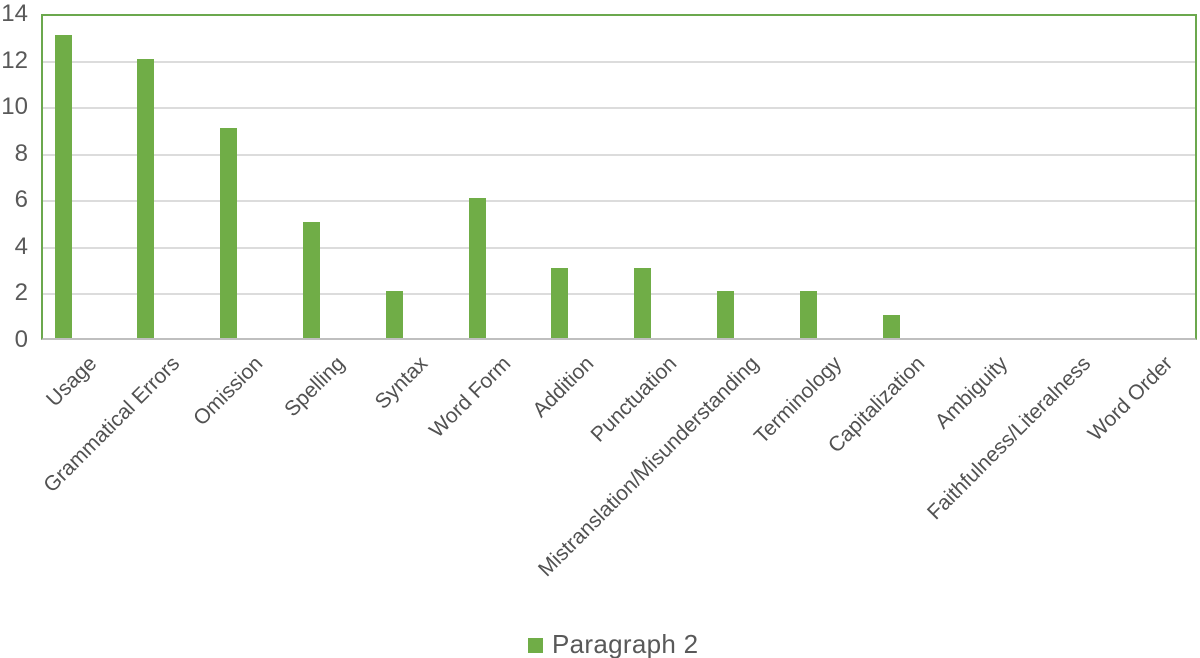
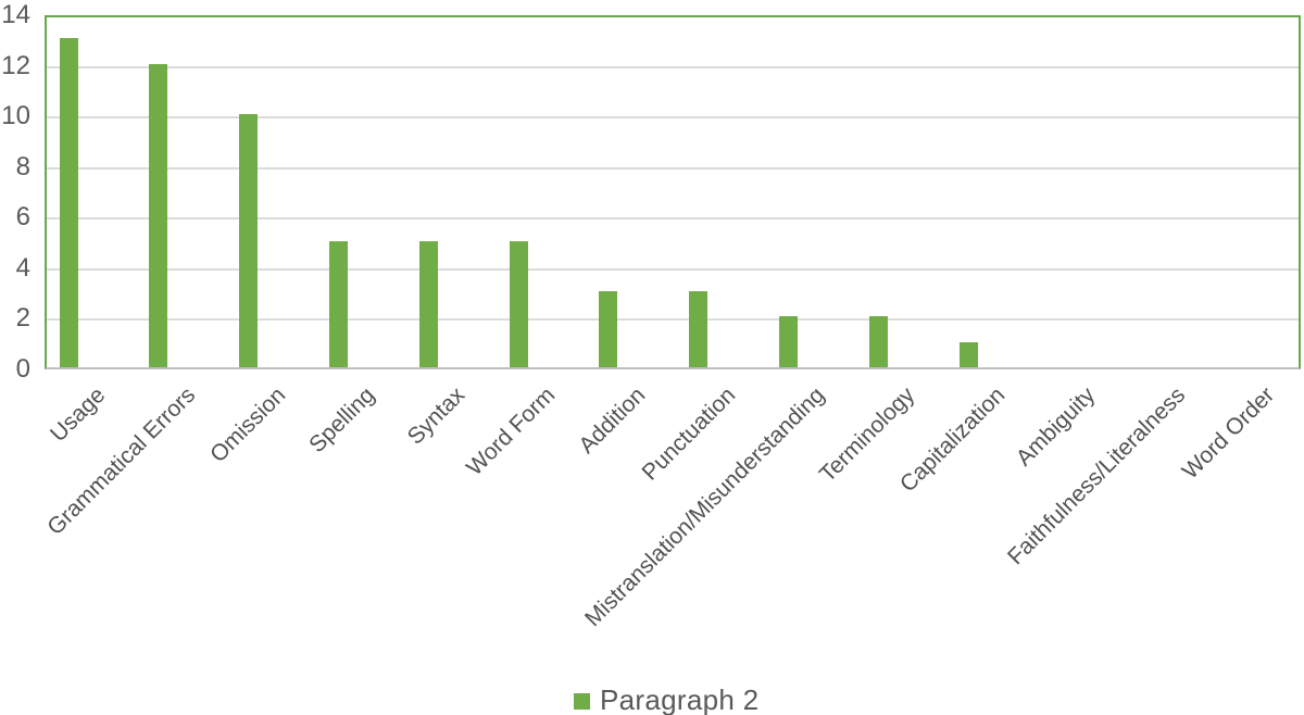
Omission: 9 -> 10
Syntax: 2 -> 5
Word Form: 6 -> 5
